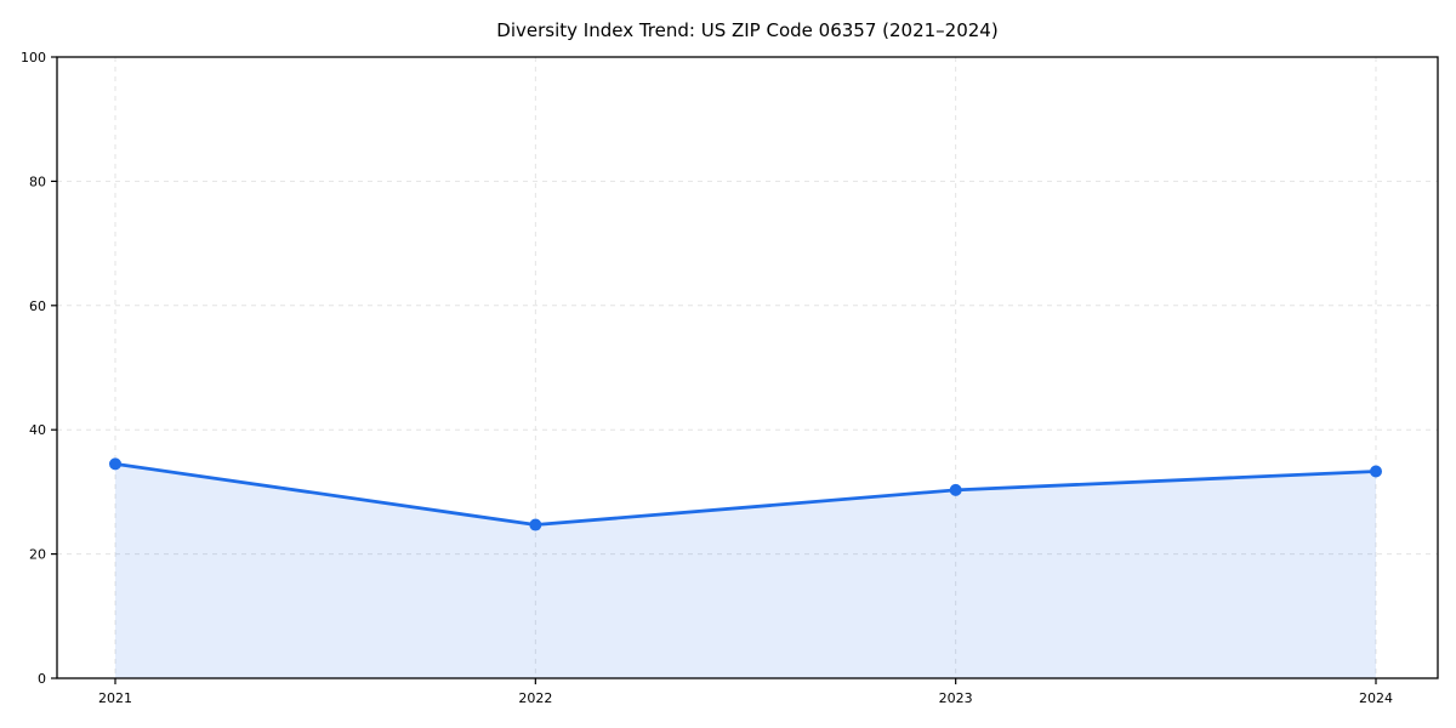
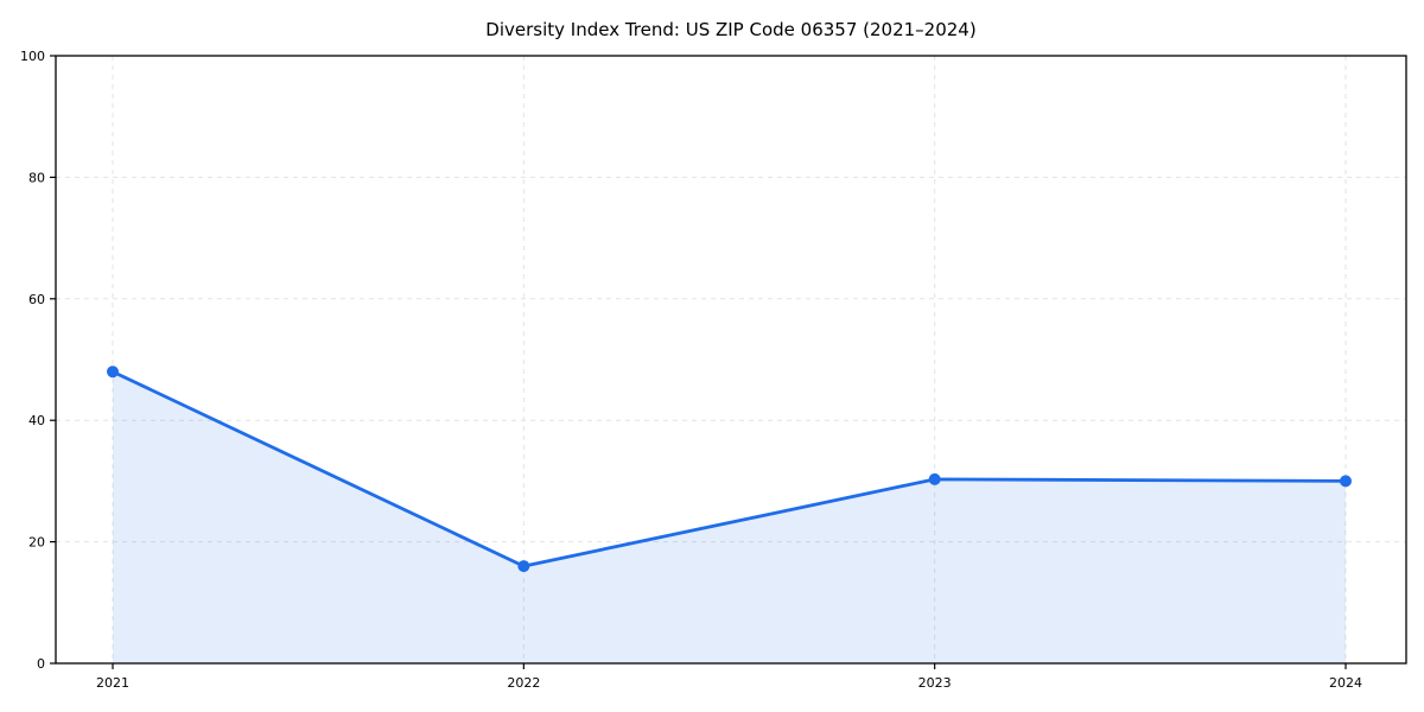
2021: 34 -> 48
2022: 25 -> 16
2024: 33 -> 30
